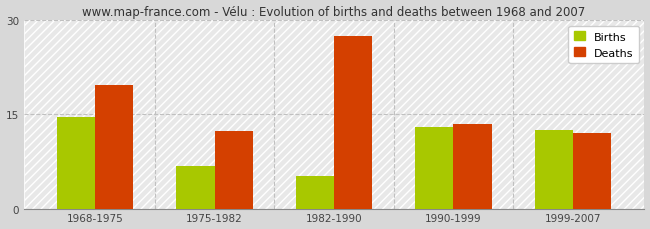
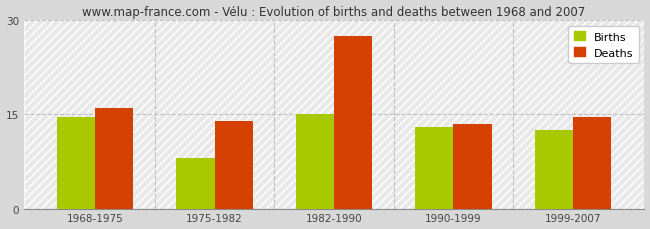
Deaths/1968-1975: 19.6 -> 16.0
Births/1975-1982: 6.8 -> 8.0
Deaths/1975-1982: 12.4 -> 14.0
Births/1982-1990: 5.2 -> 15.0
Deaths/1999-2007: 12.0 -> 14.5
